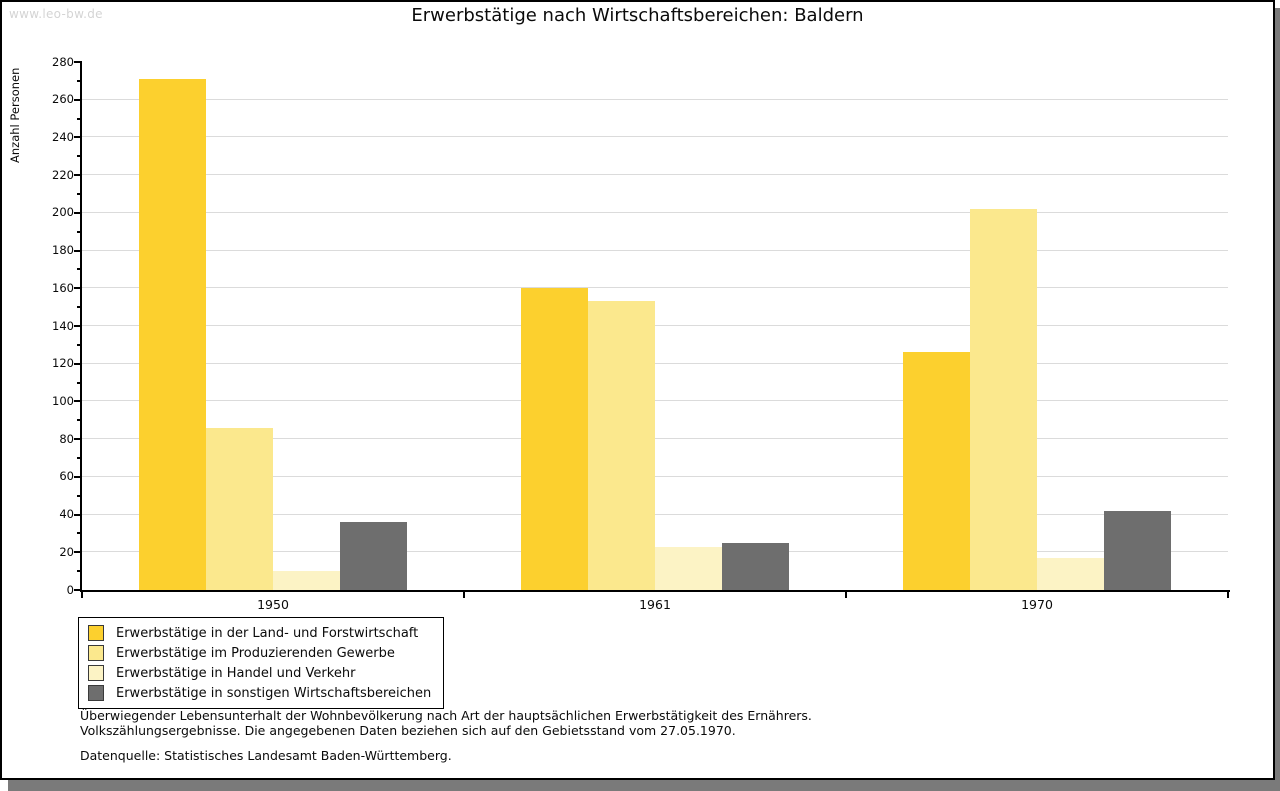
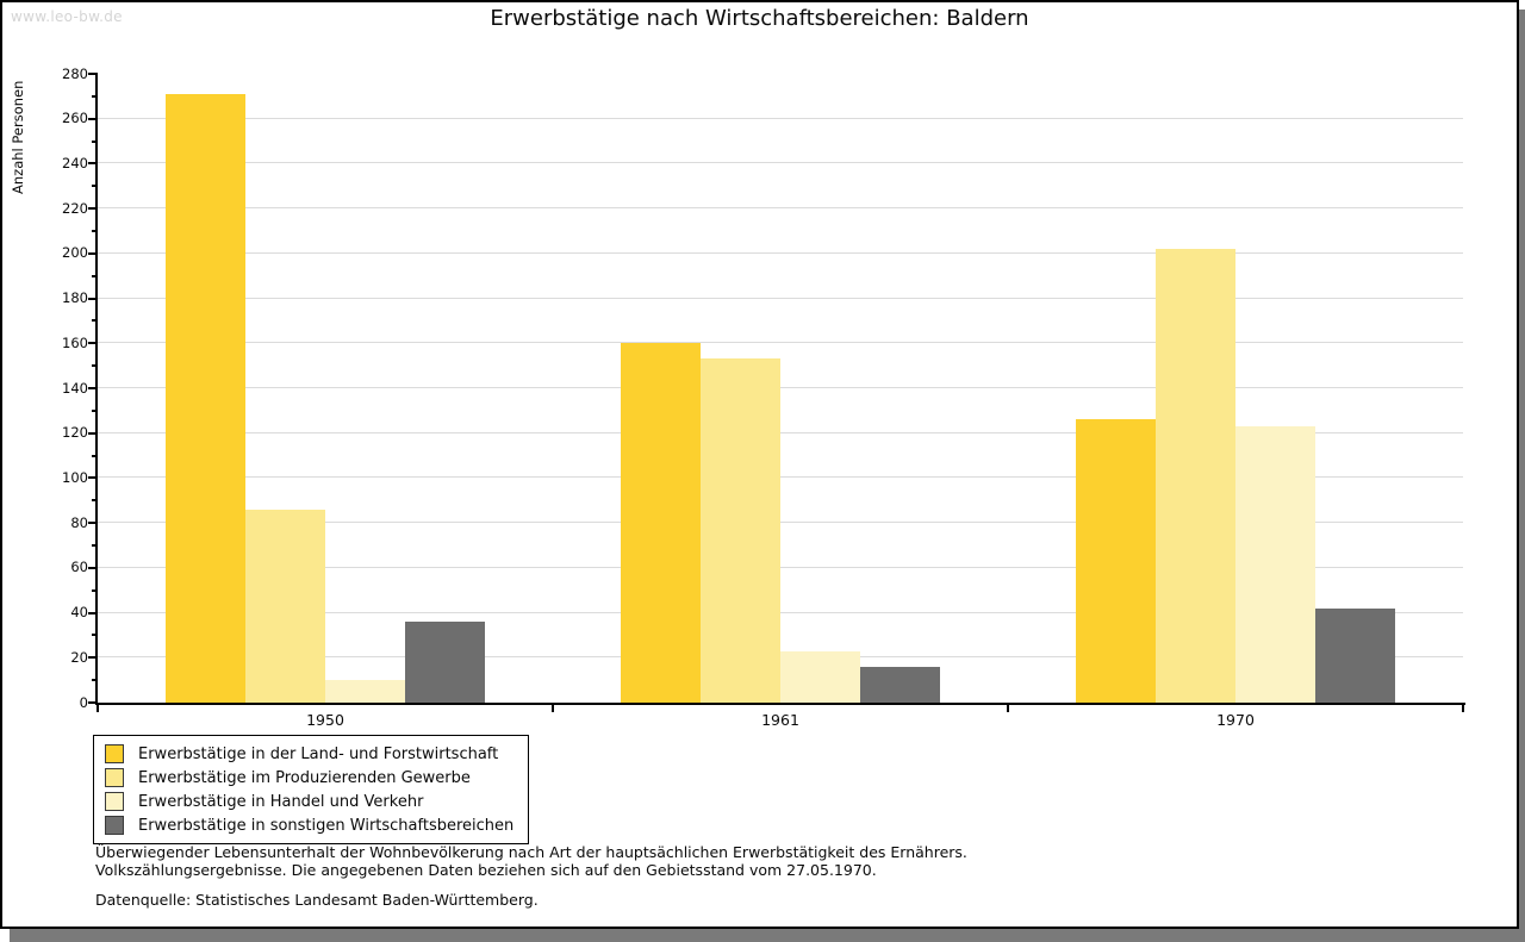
Erwerbstätige in sonstigen Wirtschaftsbereichen/1961: 25 -> 16
Erwerbstätige in Handel und Verkehr/1970: 17 -> 123
